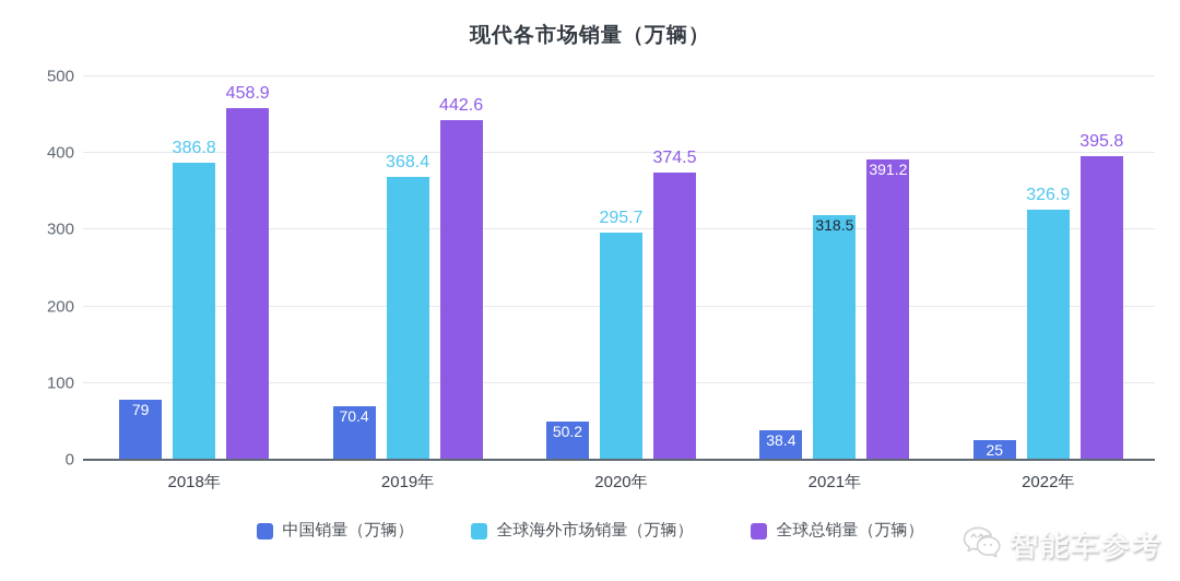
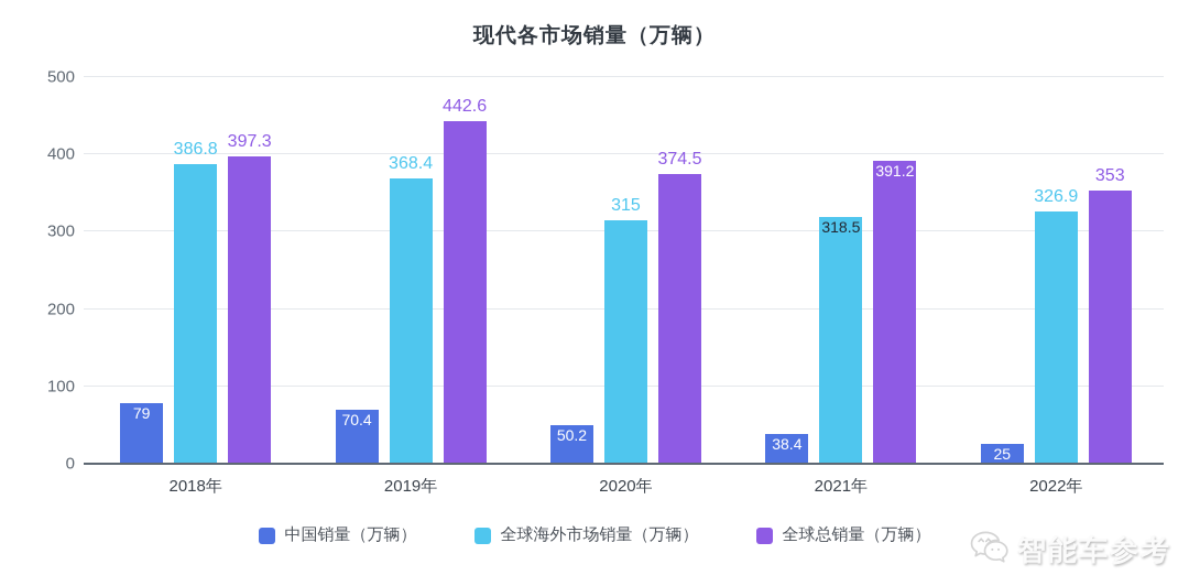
全球总销量（万辆）/2018年: 458.9 -> 397.3
全球海外市场销量（万辆）/2020年: 295.7 -> 315
全球总销量（万辆）/2022年: 395.8 -> 353
